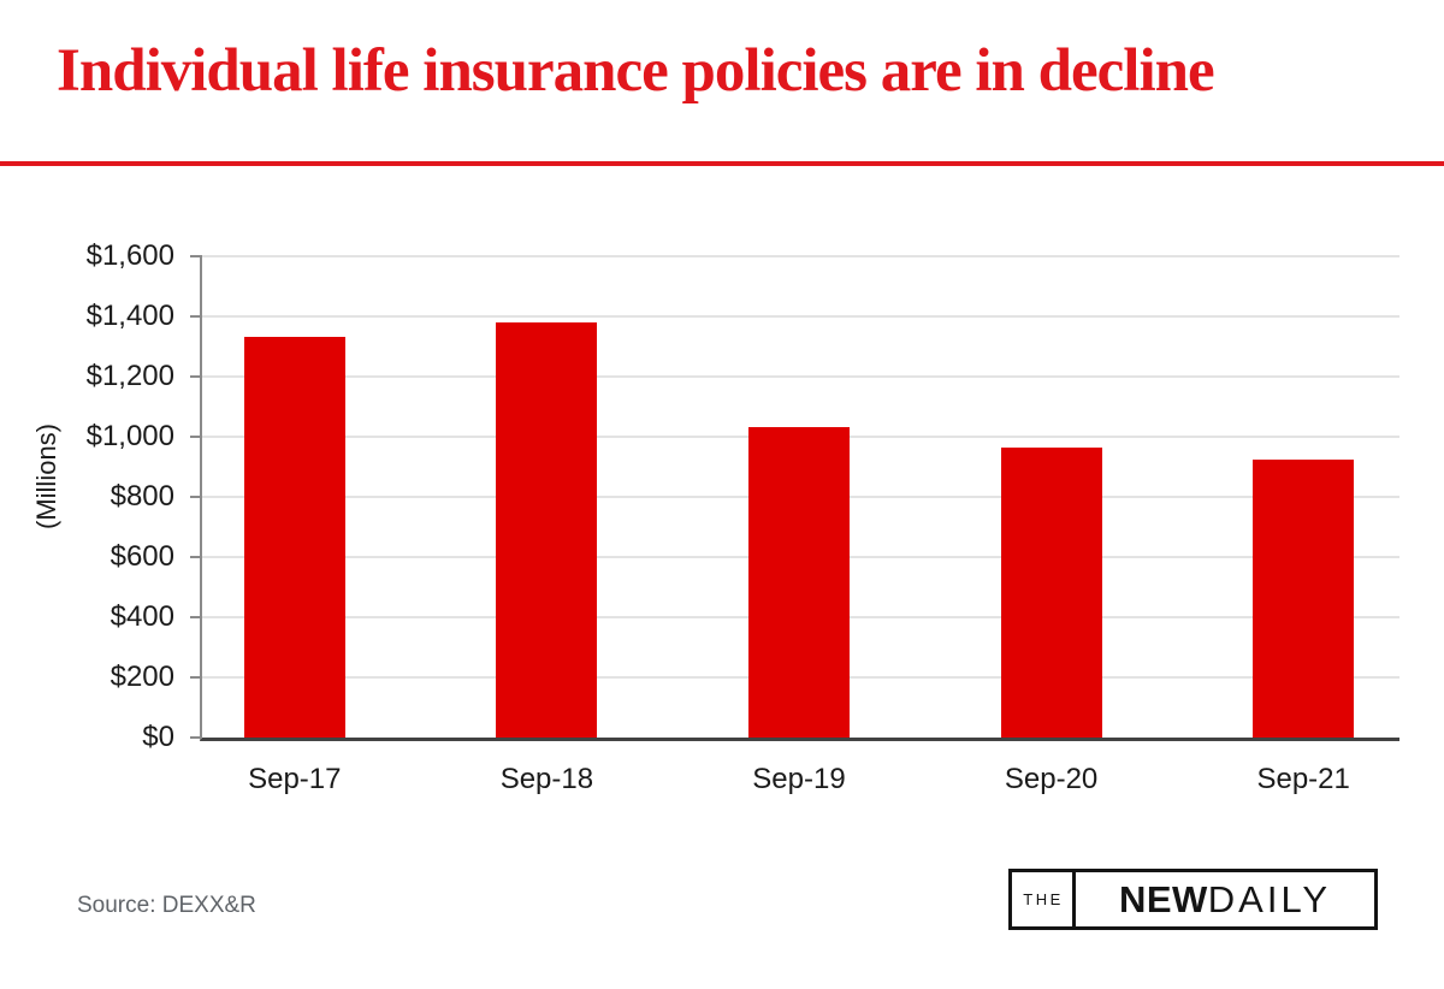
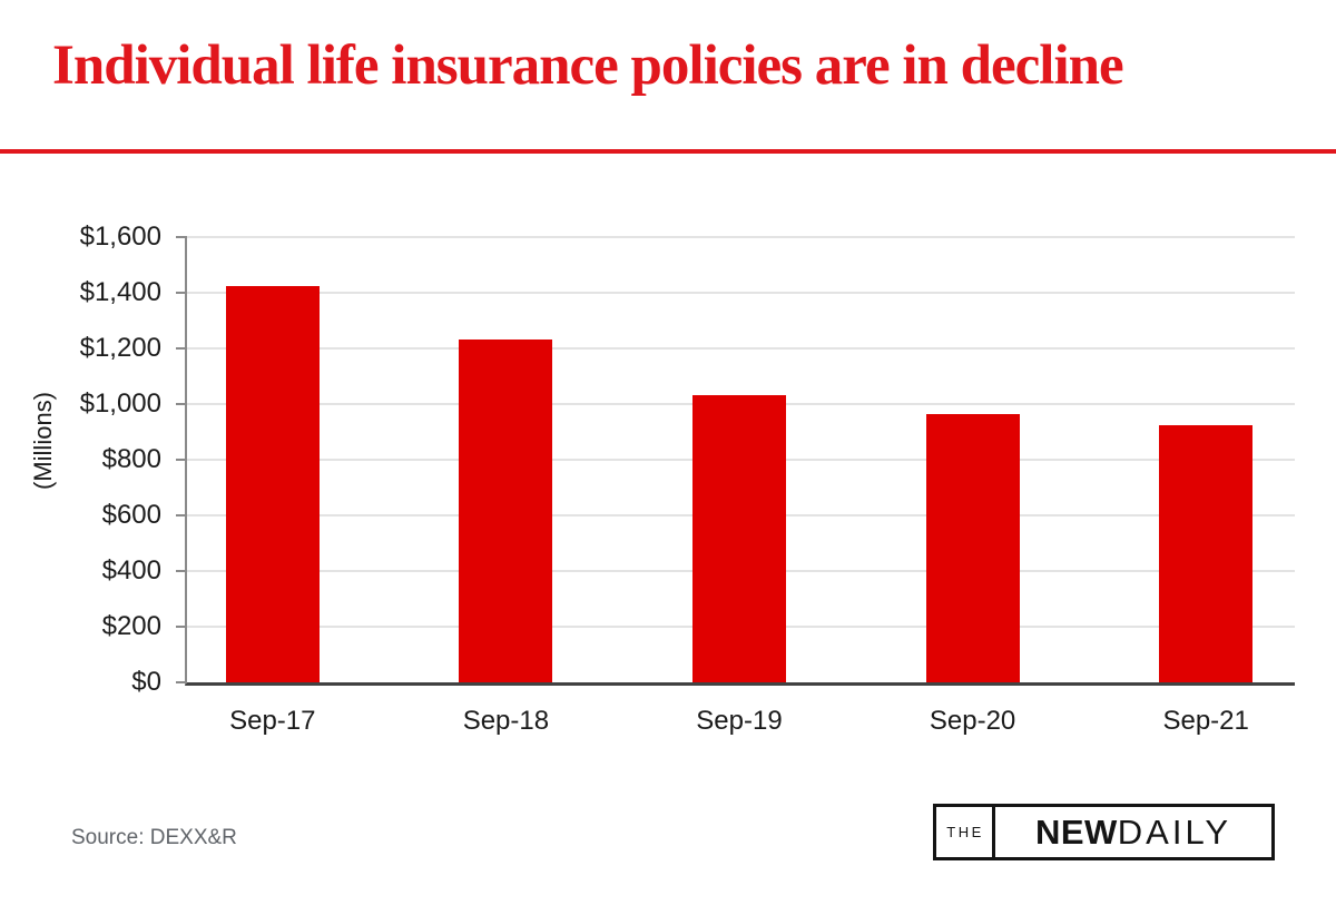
Sep-17: $1330 -> $1420
Sep-18: $1380 -> $1230
